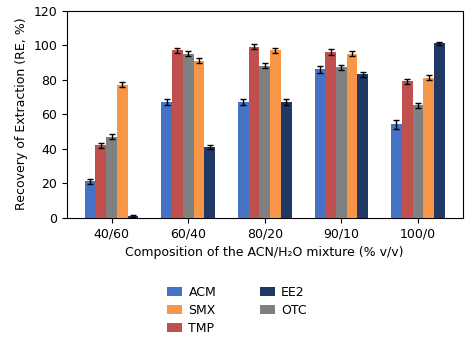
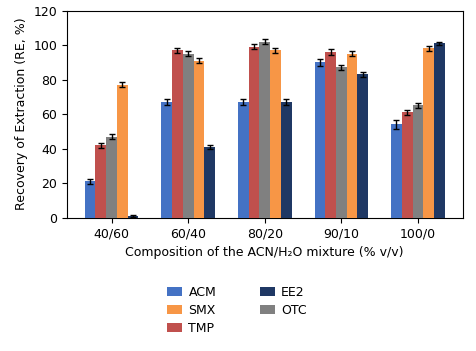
OTC/80/20: 88 -> 102
ACM/90/10: 86 -> 90
TMP/100/0: 79 -> 61
SMX/100/0: 81 -> 98
